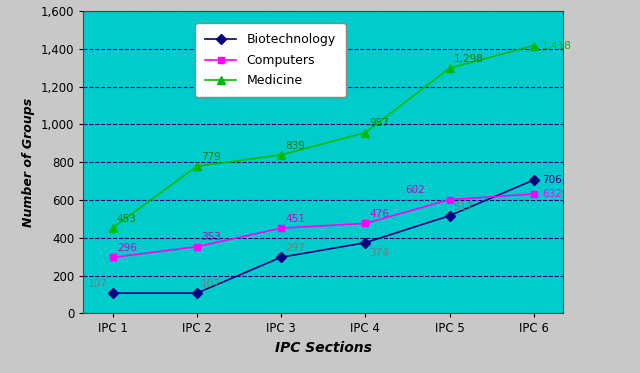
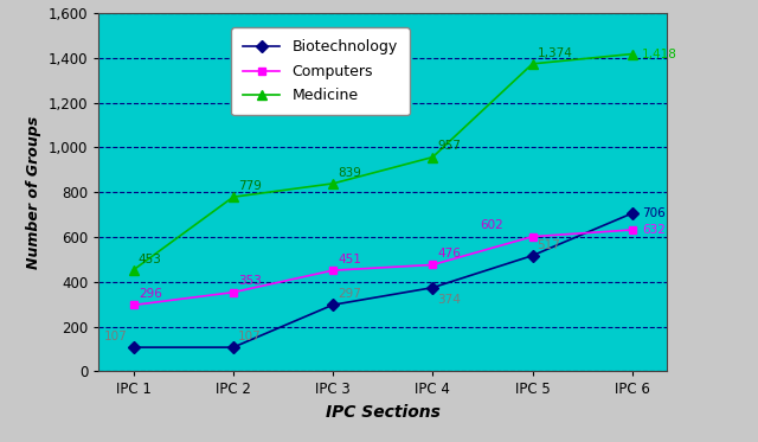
Medicine/IPC 5: 1,298 -> 1,374
